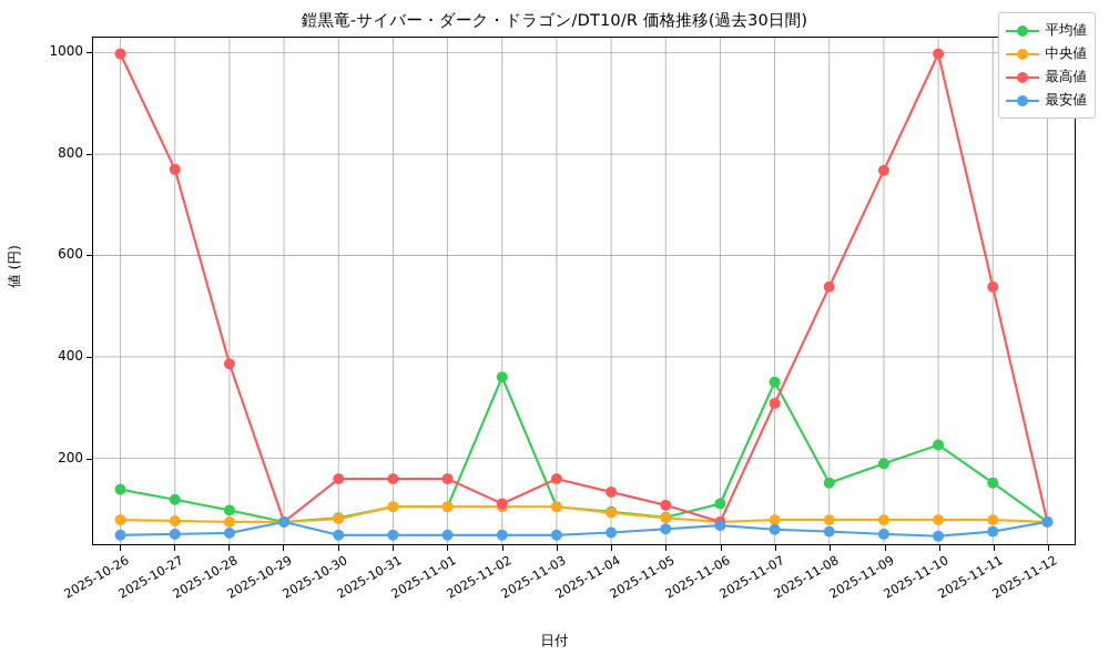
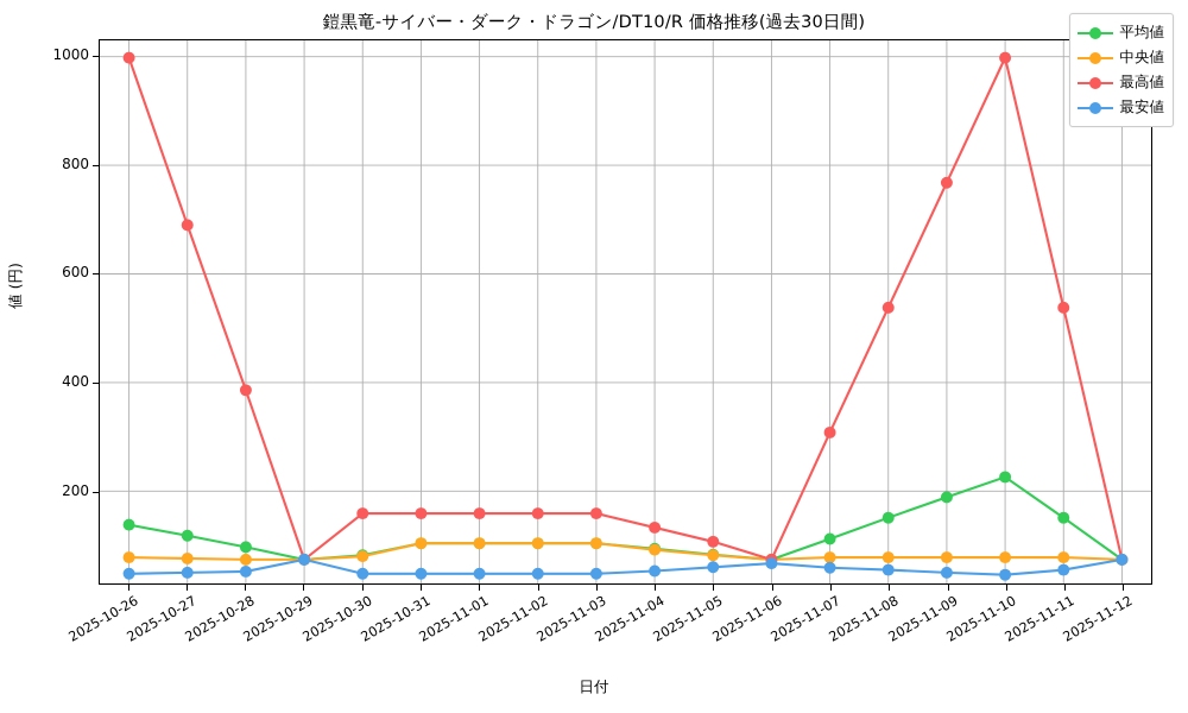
最高値/2025-10-27: 770 -> 690
平均値/2025-11-02: 360 -> 100
最高値/2025-11-02: 110 -> 160
平均値/2025-11-06: 110 -> 70
平均値/2025-11-07: 350 -> 110
